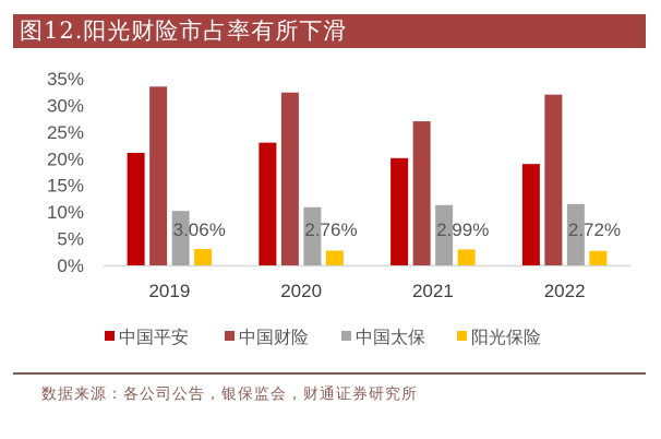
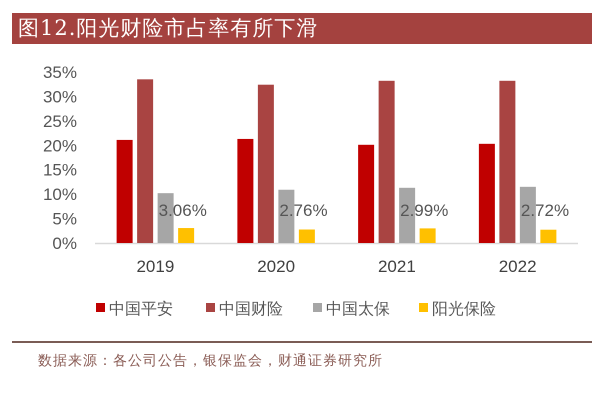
中国平安/2020: 23% -> 21%
中国财险/2021: 27% -> 33%
中国平安/2022: 19% -> 20%
中国财险/2022: 32% -> 33%
